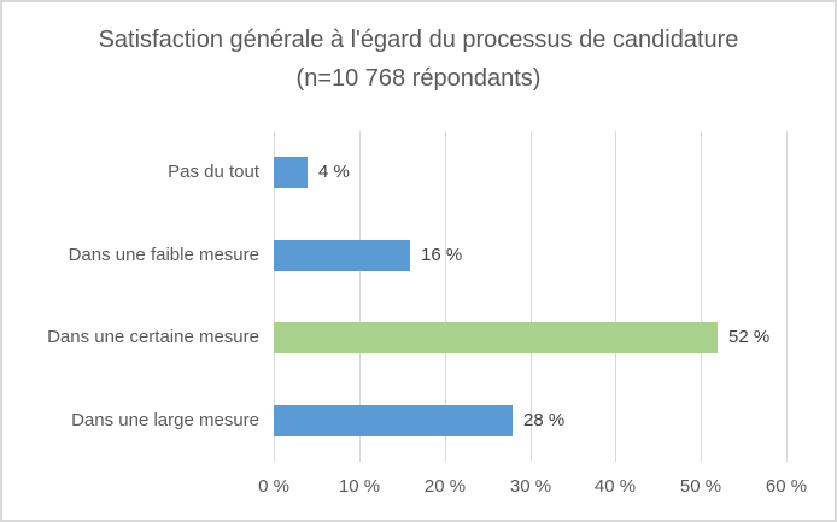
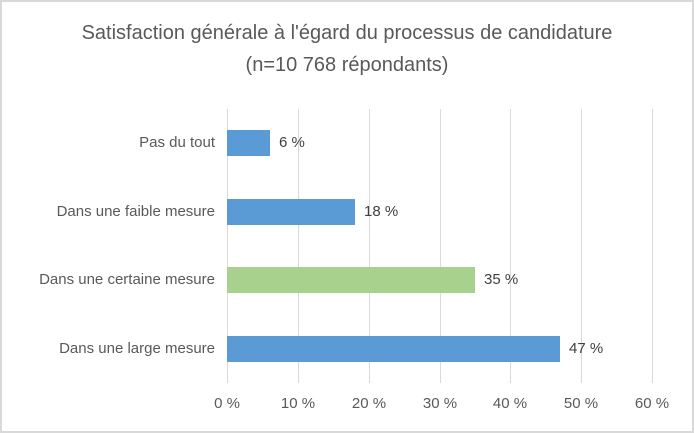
Pas du tout: 4 -> 6
Dans une faible mesure: 16 -> 18
Dans une certaine mesure: 52 -> 35
Dans une large mesure: 28 -> 47
